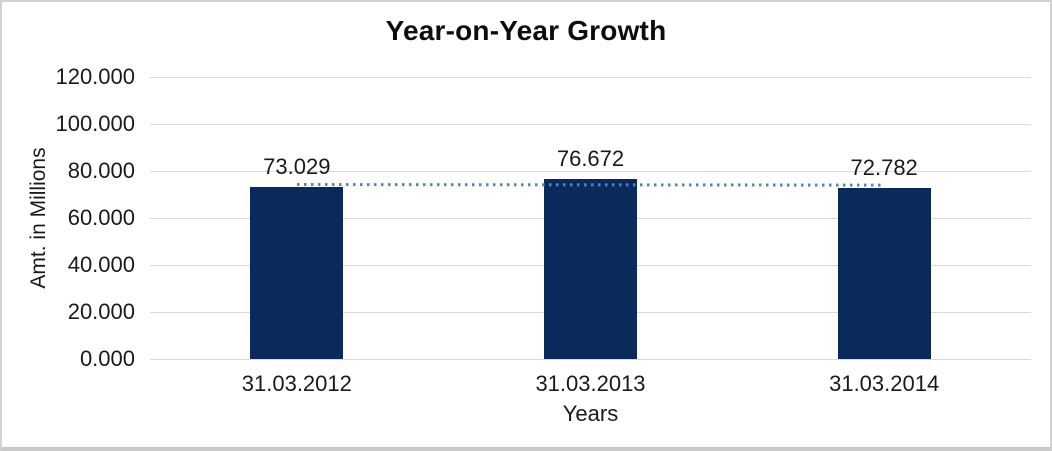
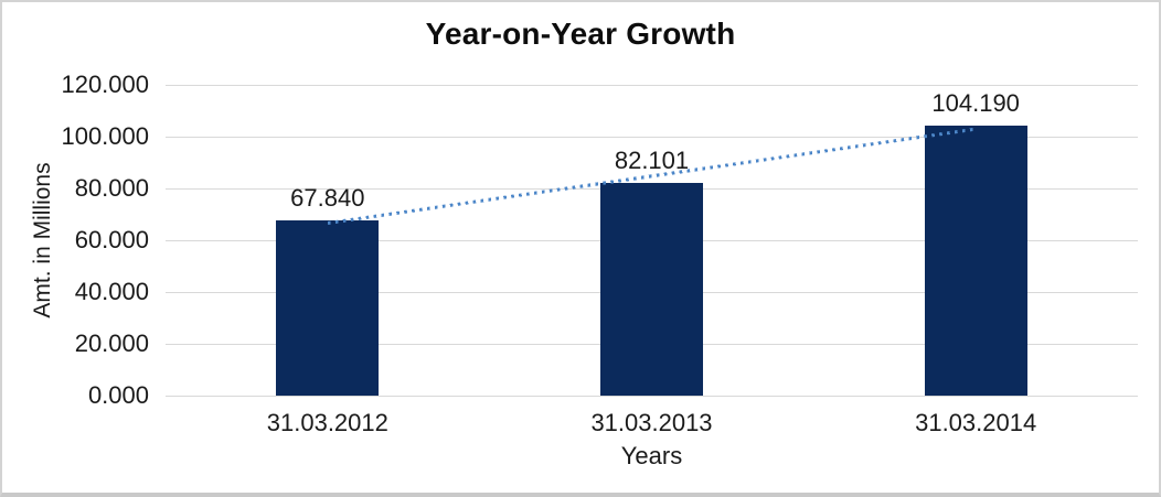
31.03.2012: 73.029 -> 67.840
31.03.2013: 76.672 -> 82.101
31.03.2014: 72.782 -> 104.190
